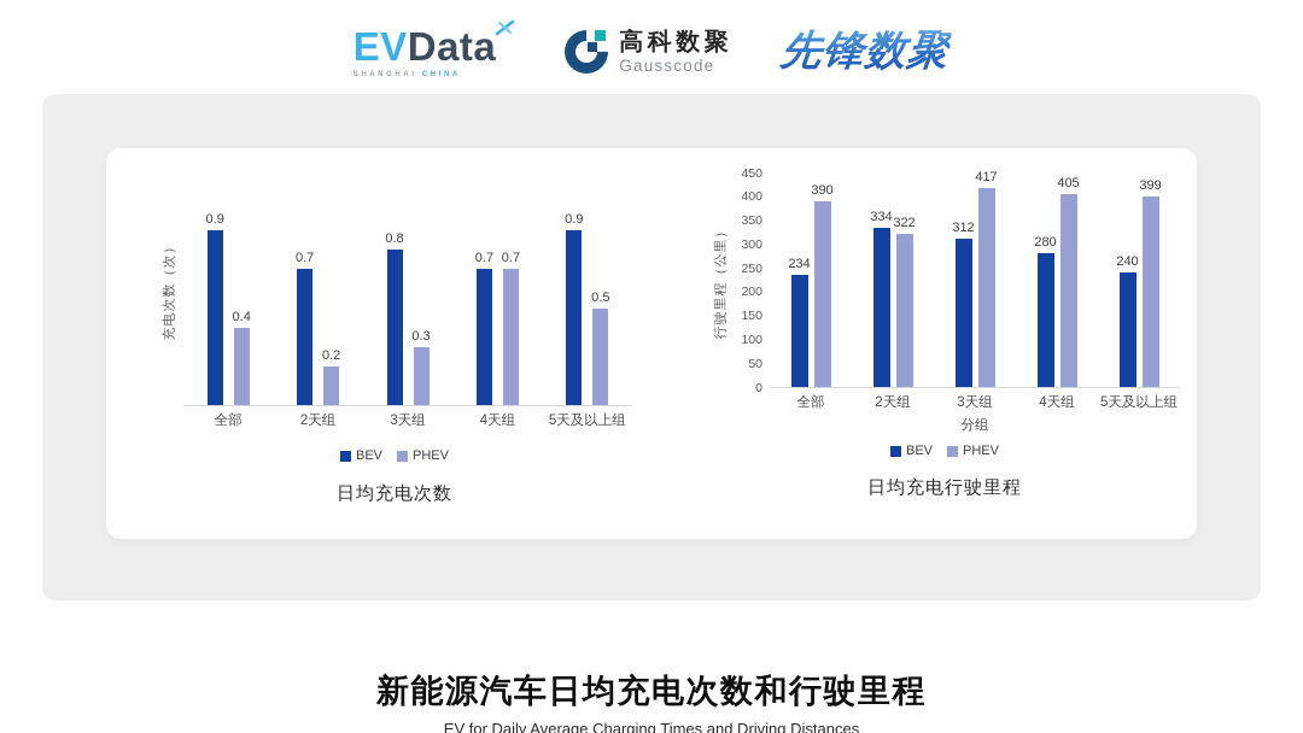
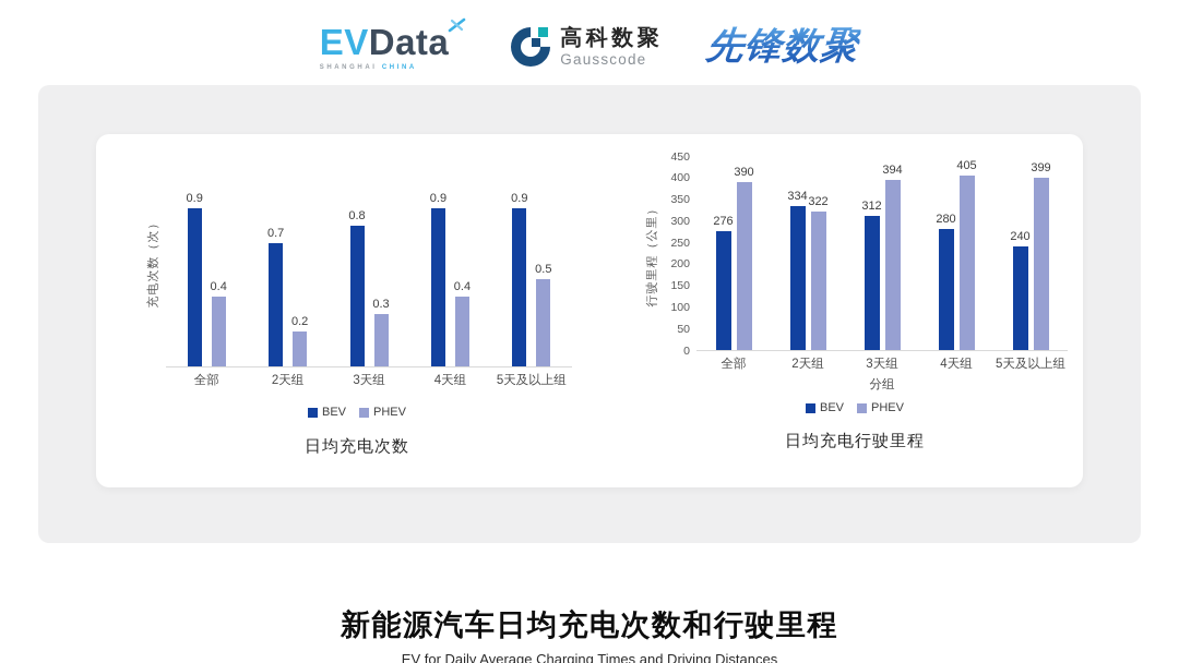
日均充电次数/BEV/4天组: 0.7 -> 0.9
日均充电次数/PHEV/4天组: 0.7 -> 0.4
日均充电行驶里程/BEV/全部: 234 -> 276
日均充电行驶里程/PHEV/3天组: 417 -> 394
